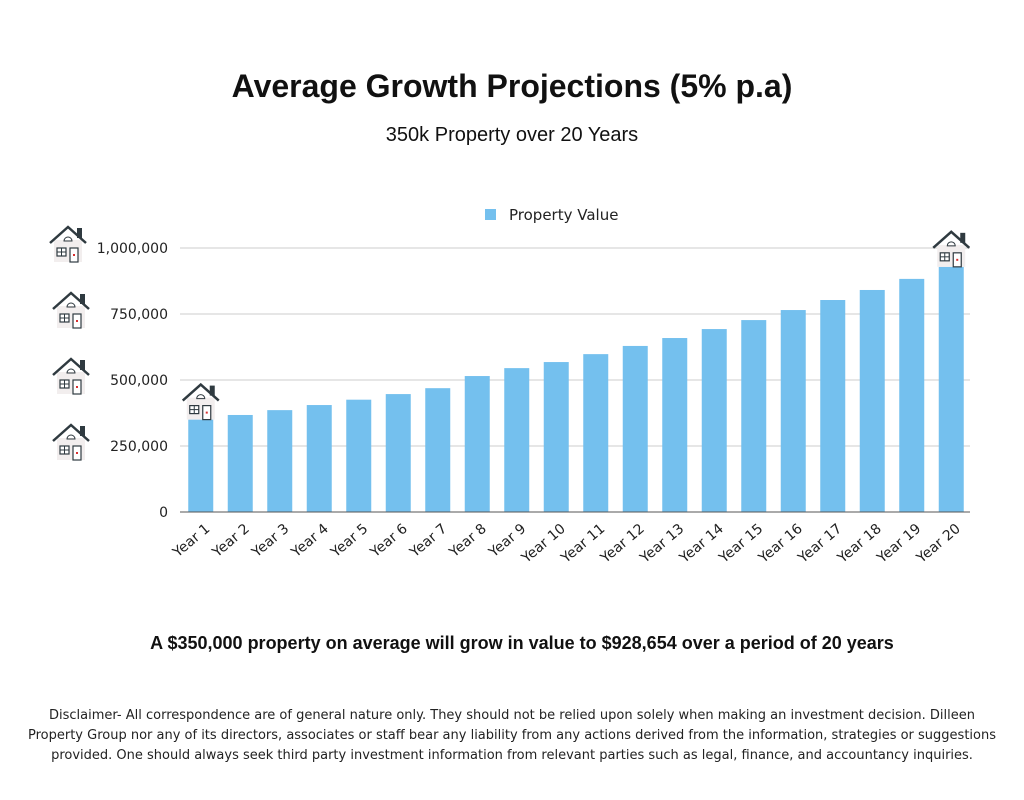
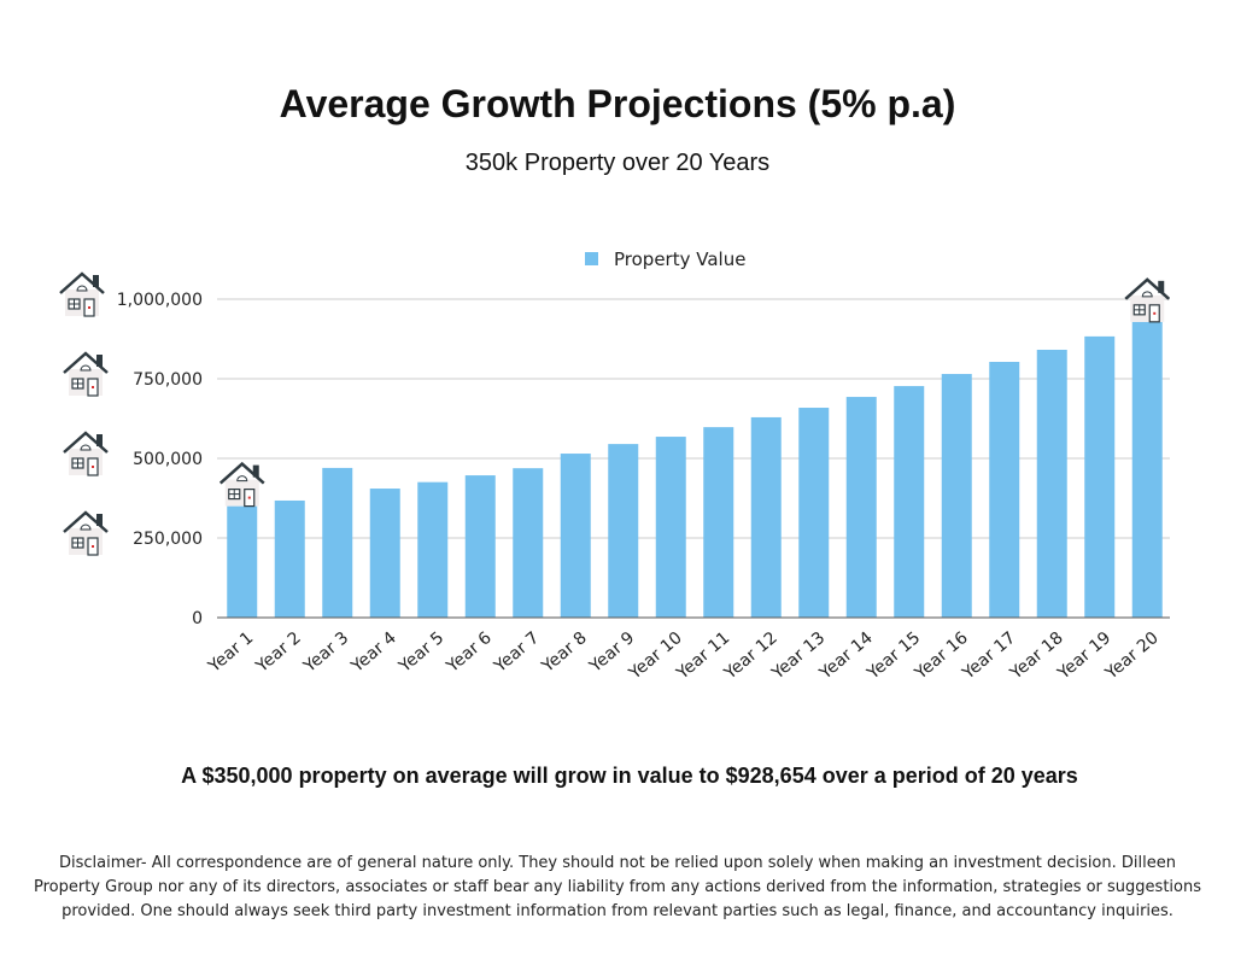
Year 3: 390000 -> 470000
